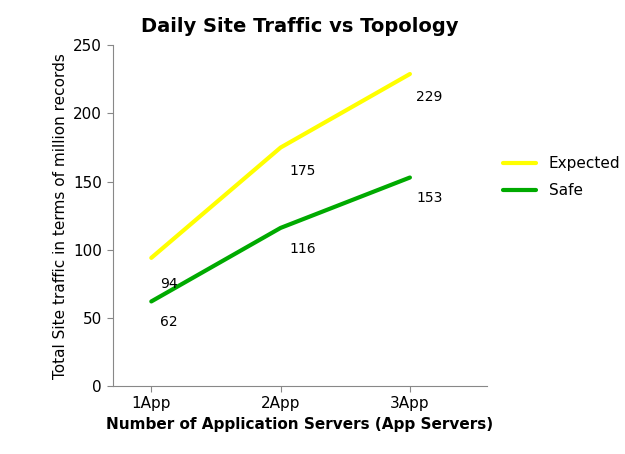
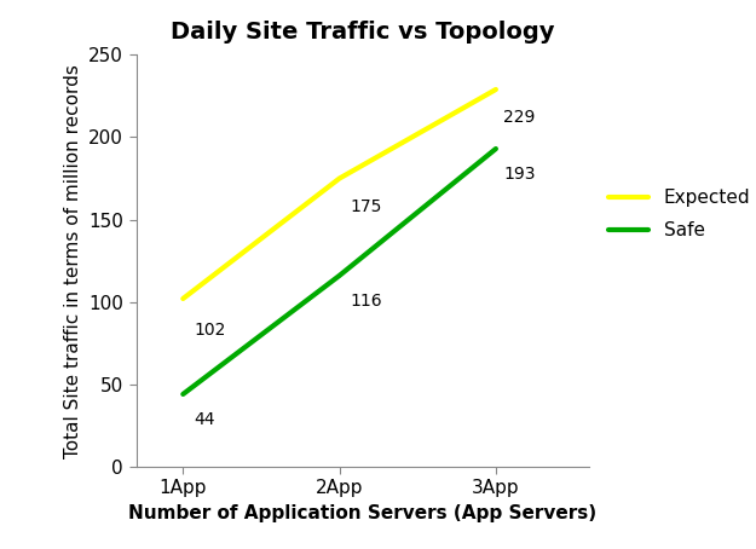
Expected/1App: 94 -> 102
Safe/1App: 62 -> 44
Safe/3App: 153 -> 193
